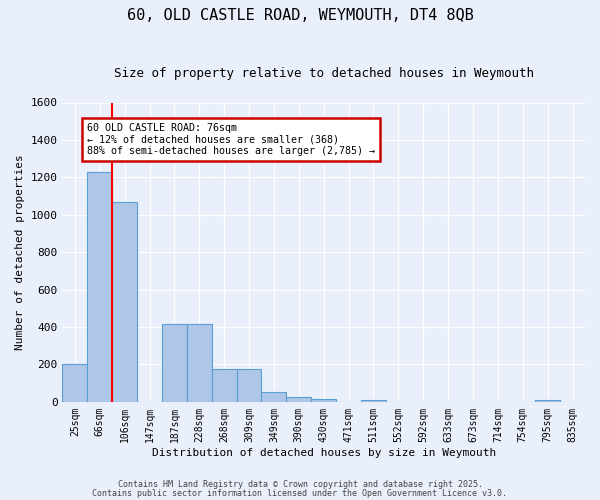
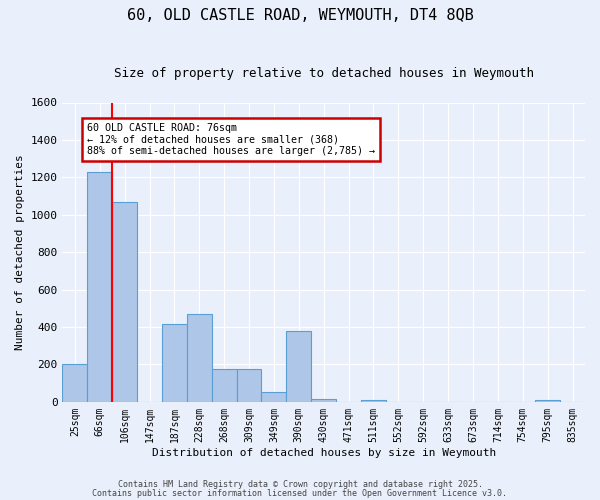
228sqm: 420 -> 470
390sqm: 20 -> 380
